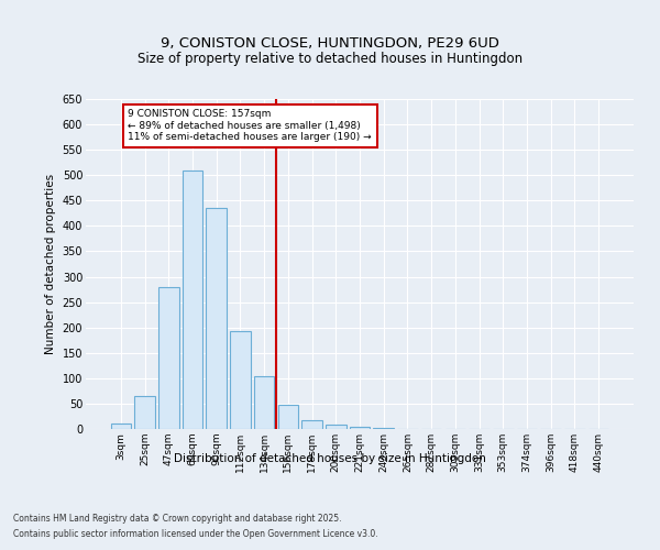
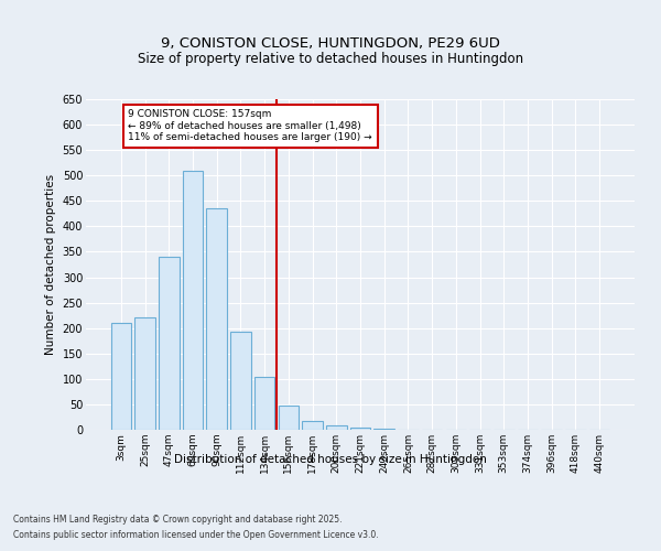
3sqm: 10 -> 210
25sqm: 65 -> 220
47sqm: 280 -> 340
